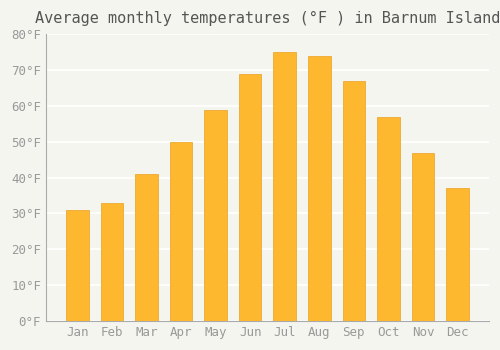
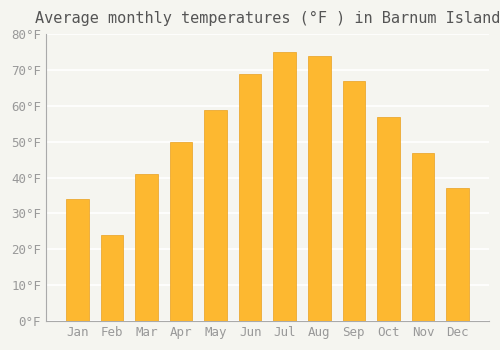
Jan: 31°F -> 34°F
Feb: 33°F -> 24°F
